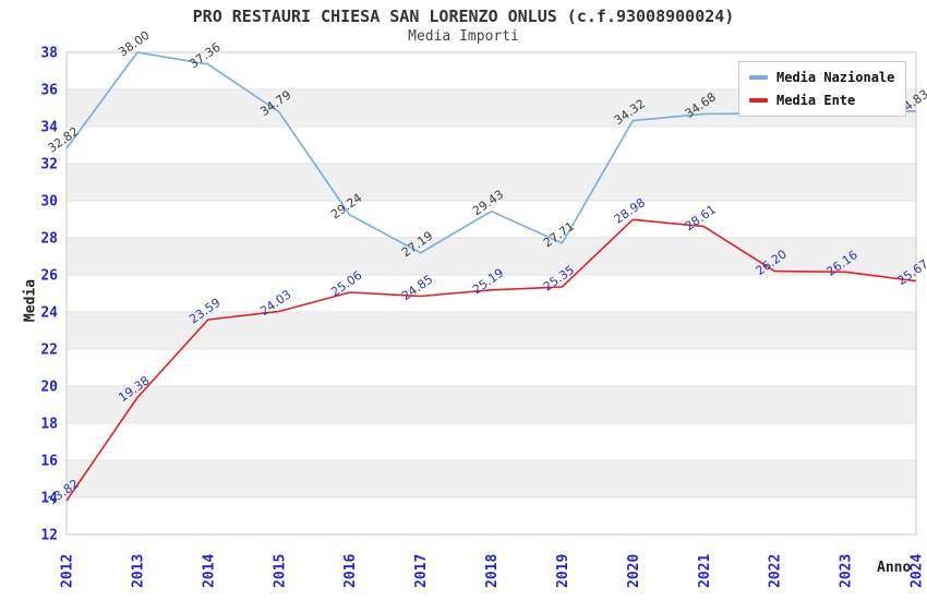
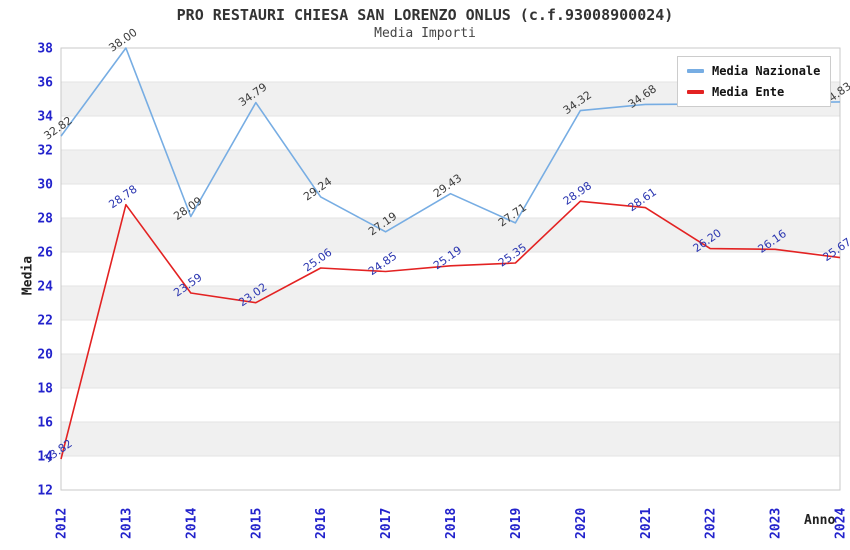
Media Ente/2013: 19.38 -> 28.78
Media Nazionale/2014: 37.36 -> 28.09
Media Ente/2015: 24.03 -> 23.02
